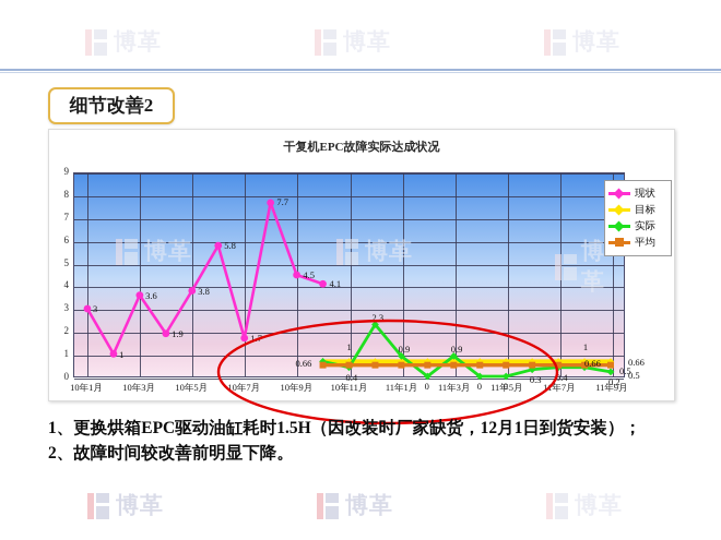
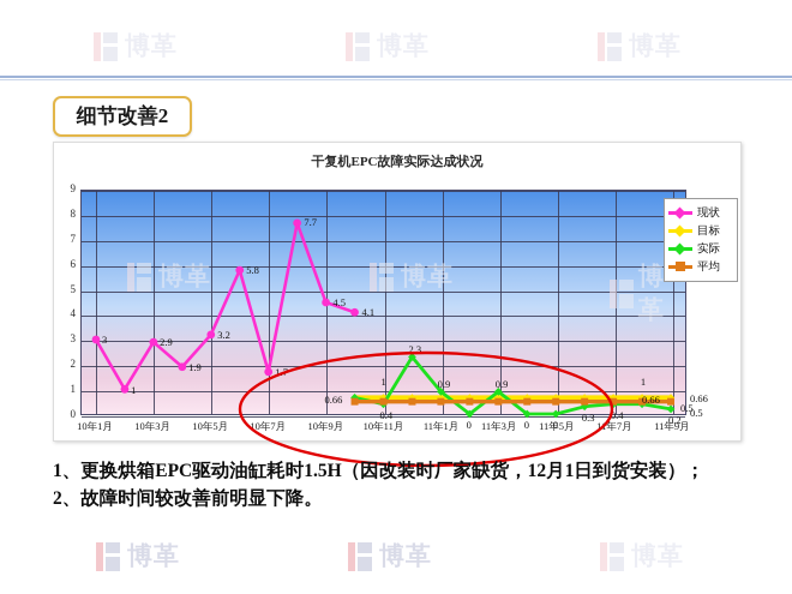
现状/10年3月: 3.6 -> 2.9
现状/10年5月: 3.8 -> 3.2
